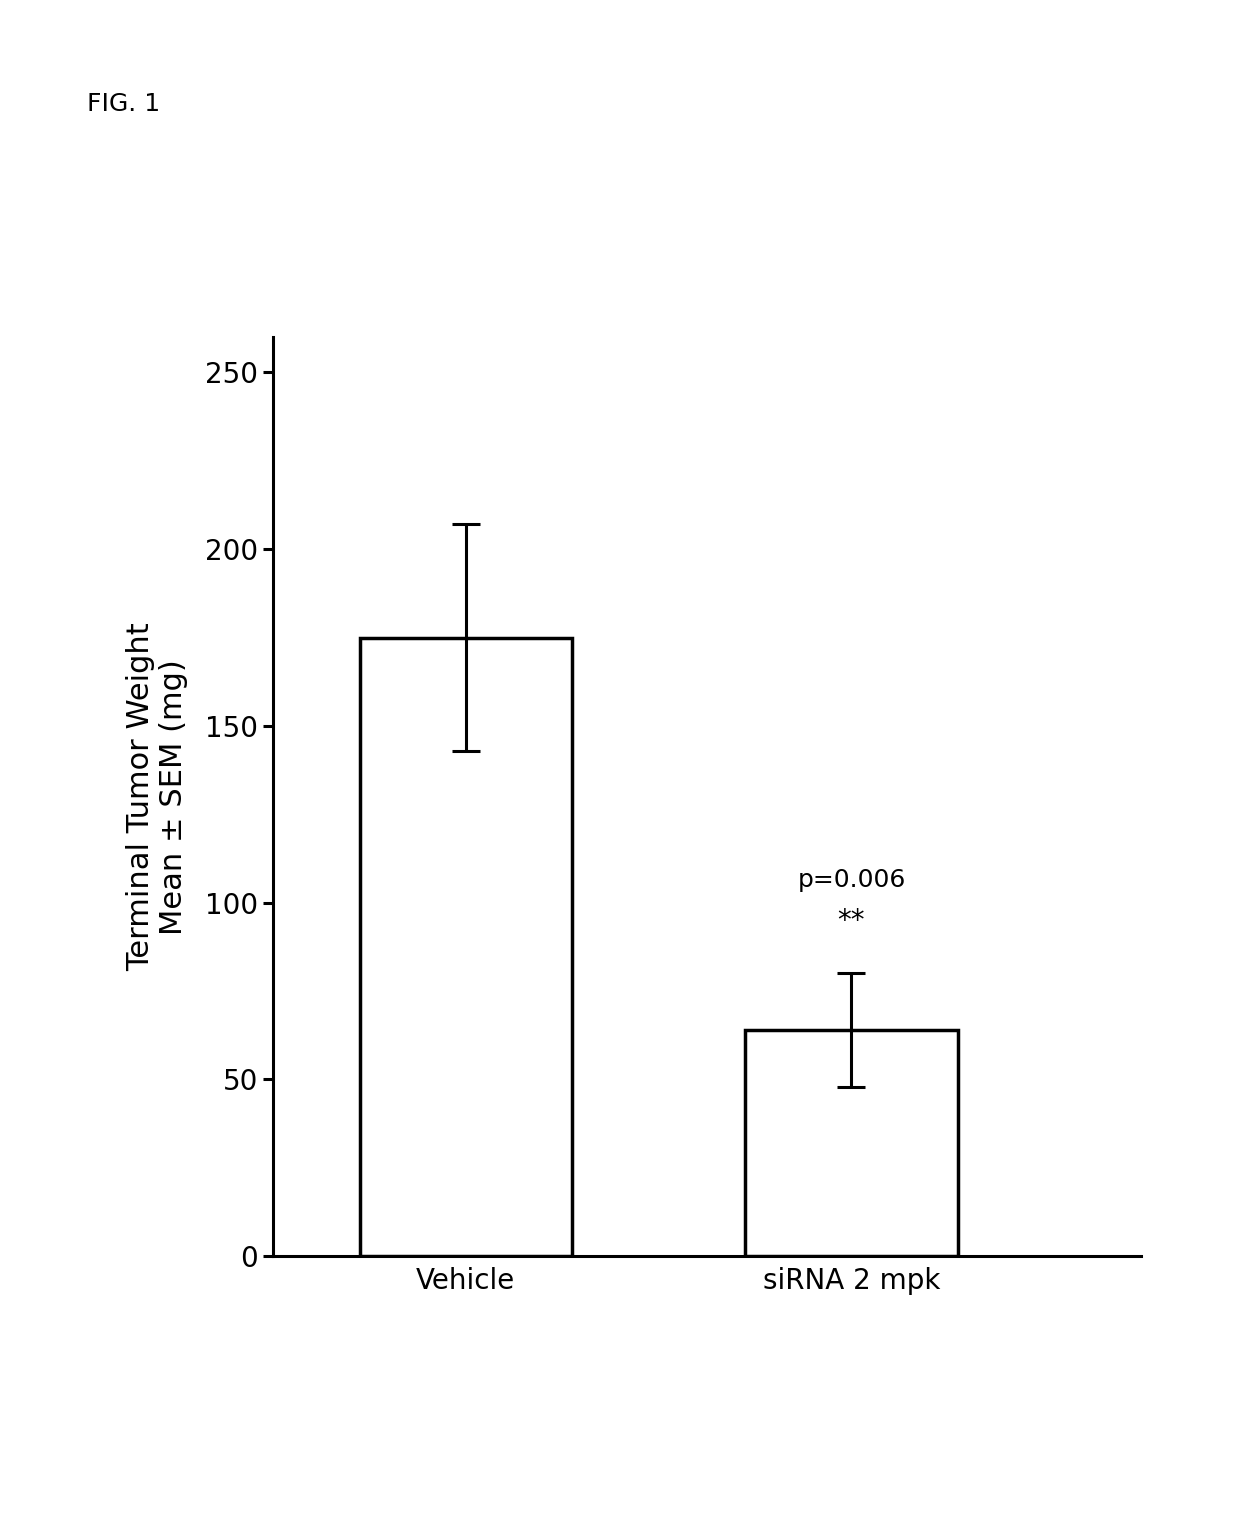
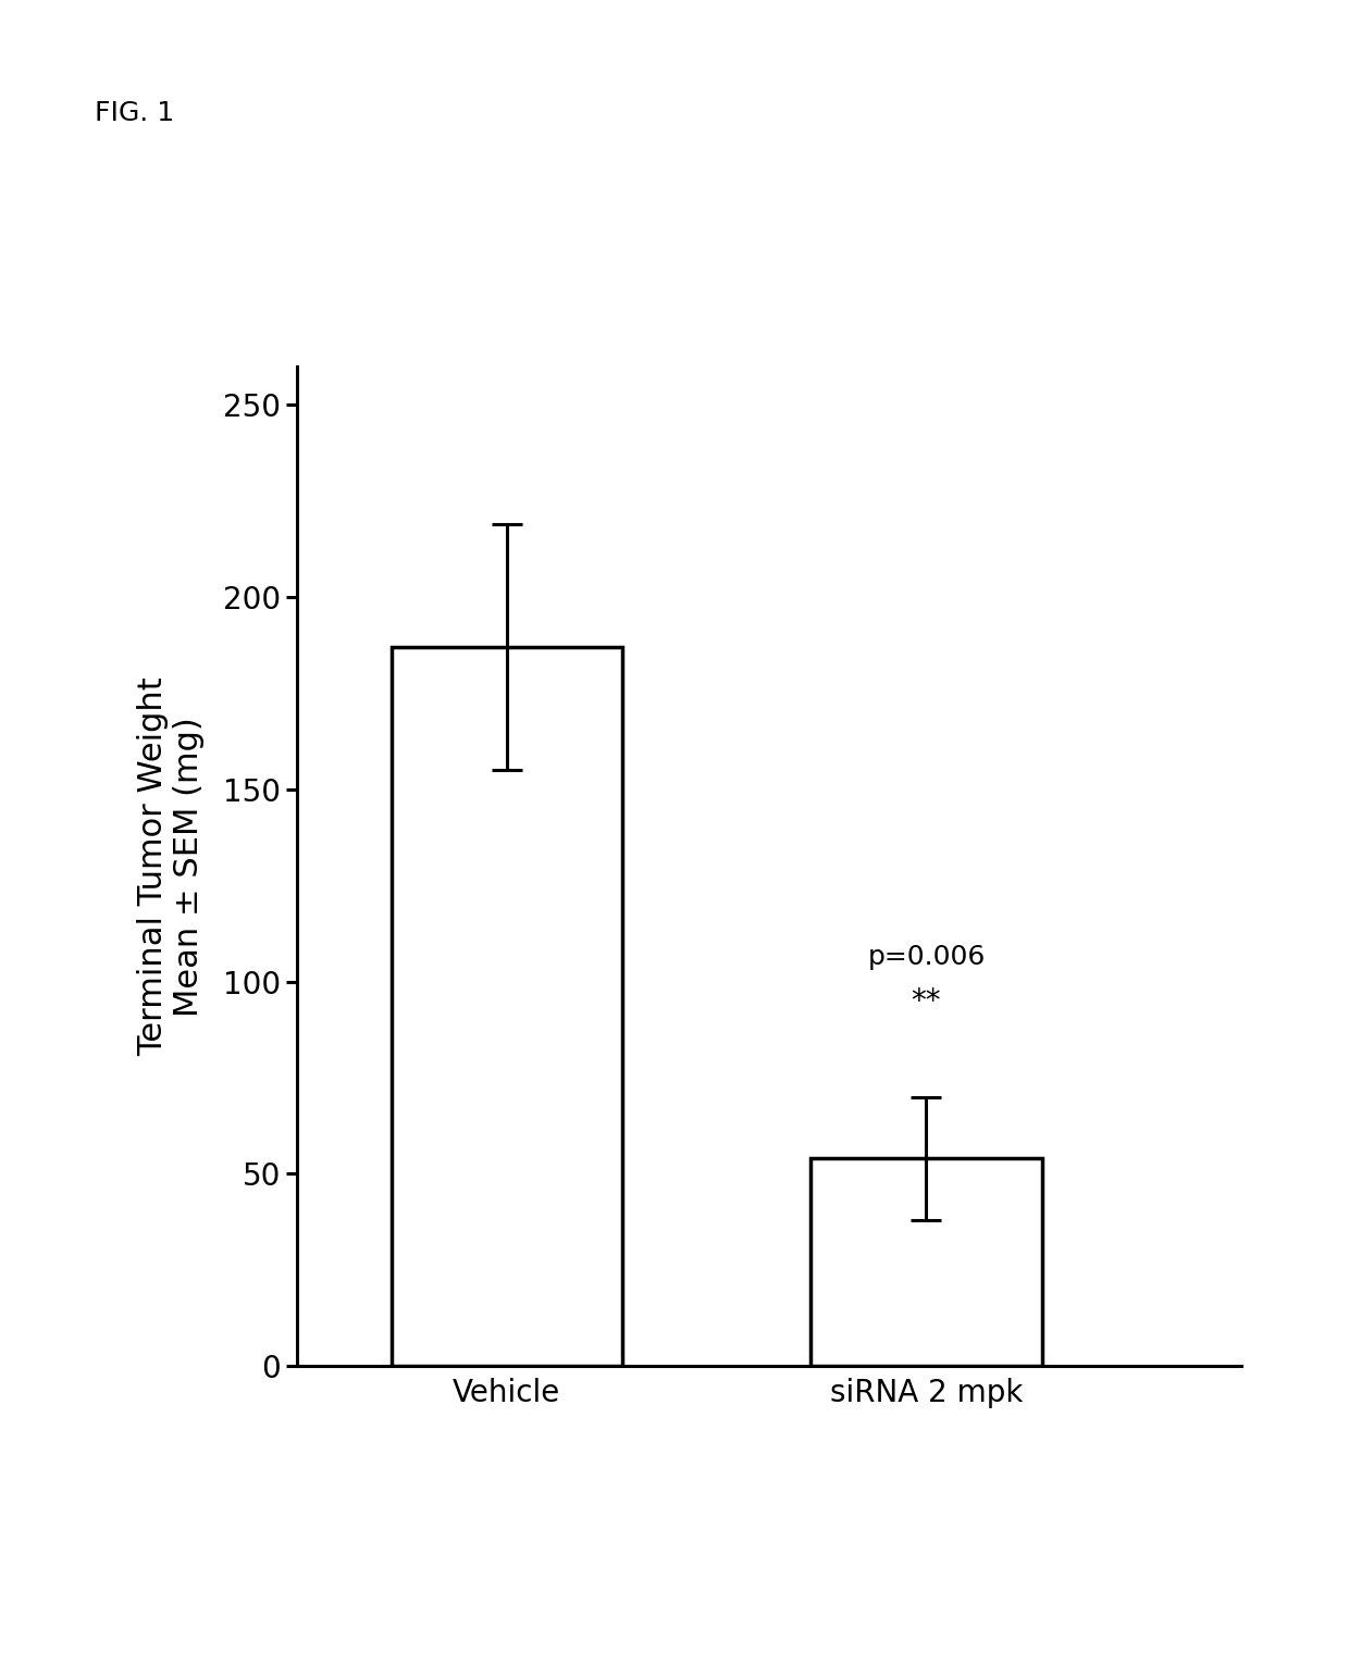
Vehicle: 175 -> 187
siRNA 2 mpk: 64 -> 54
